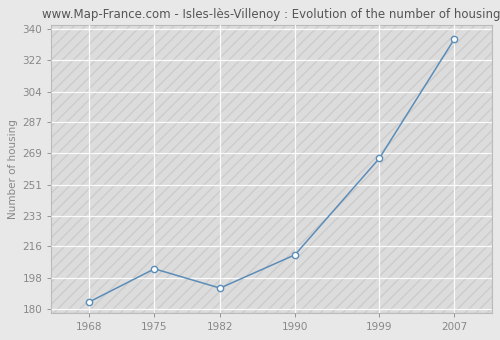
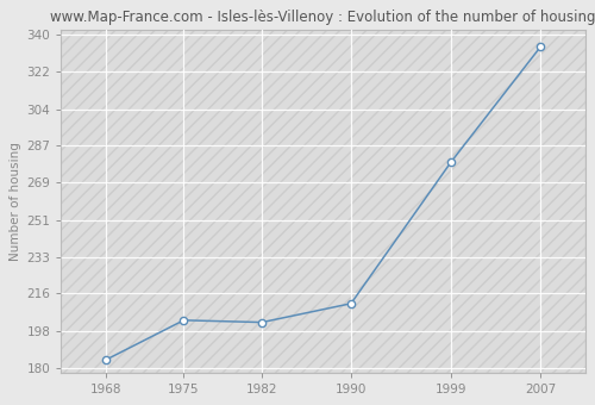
1982: 192 -> 202
1999: 266 -> 279
